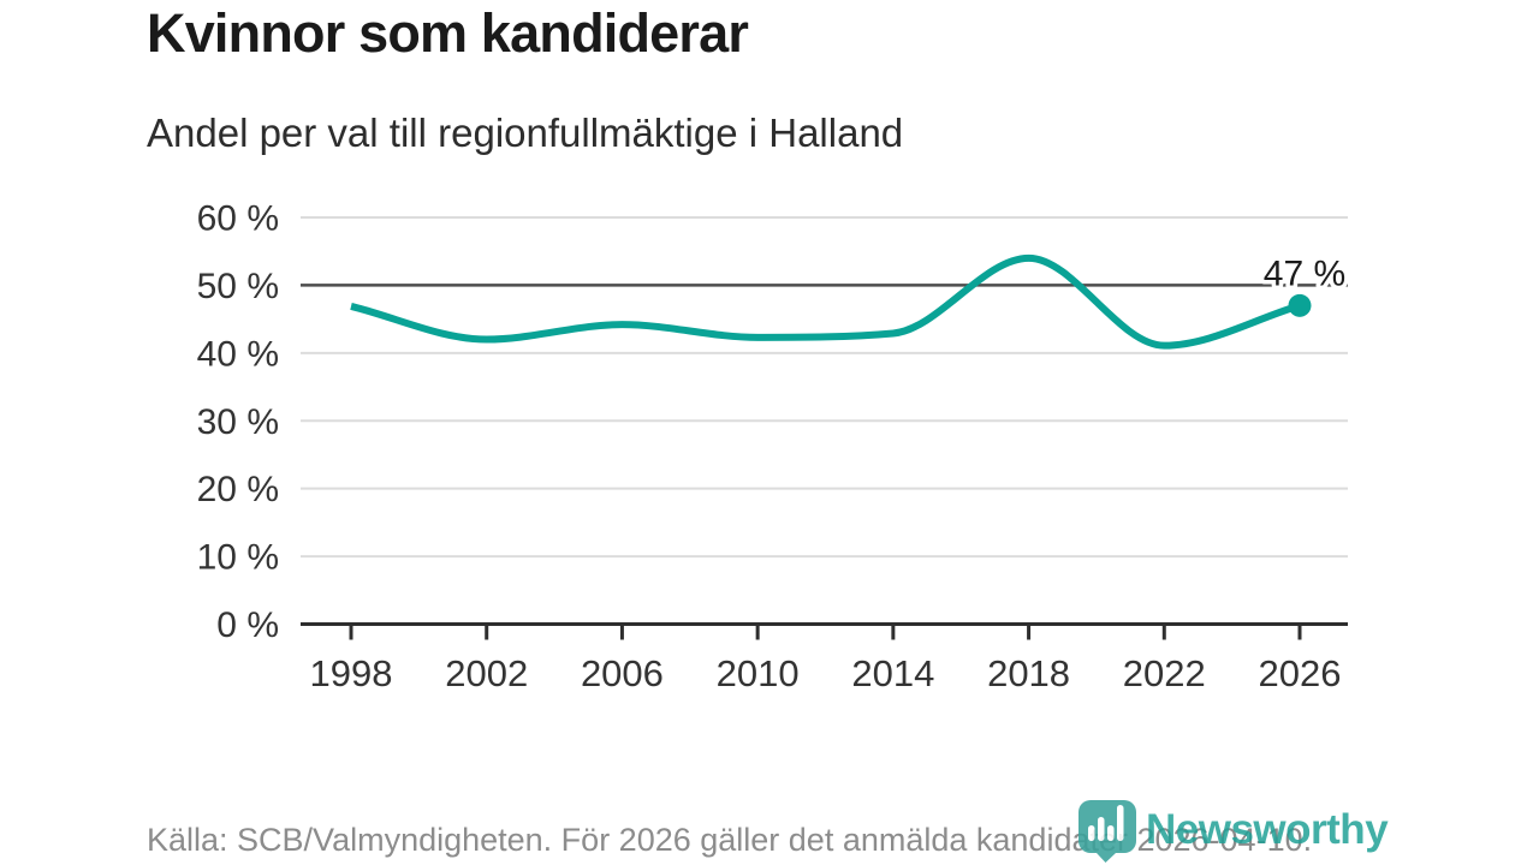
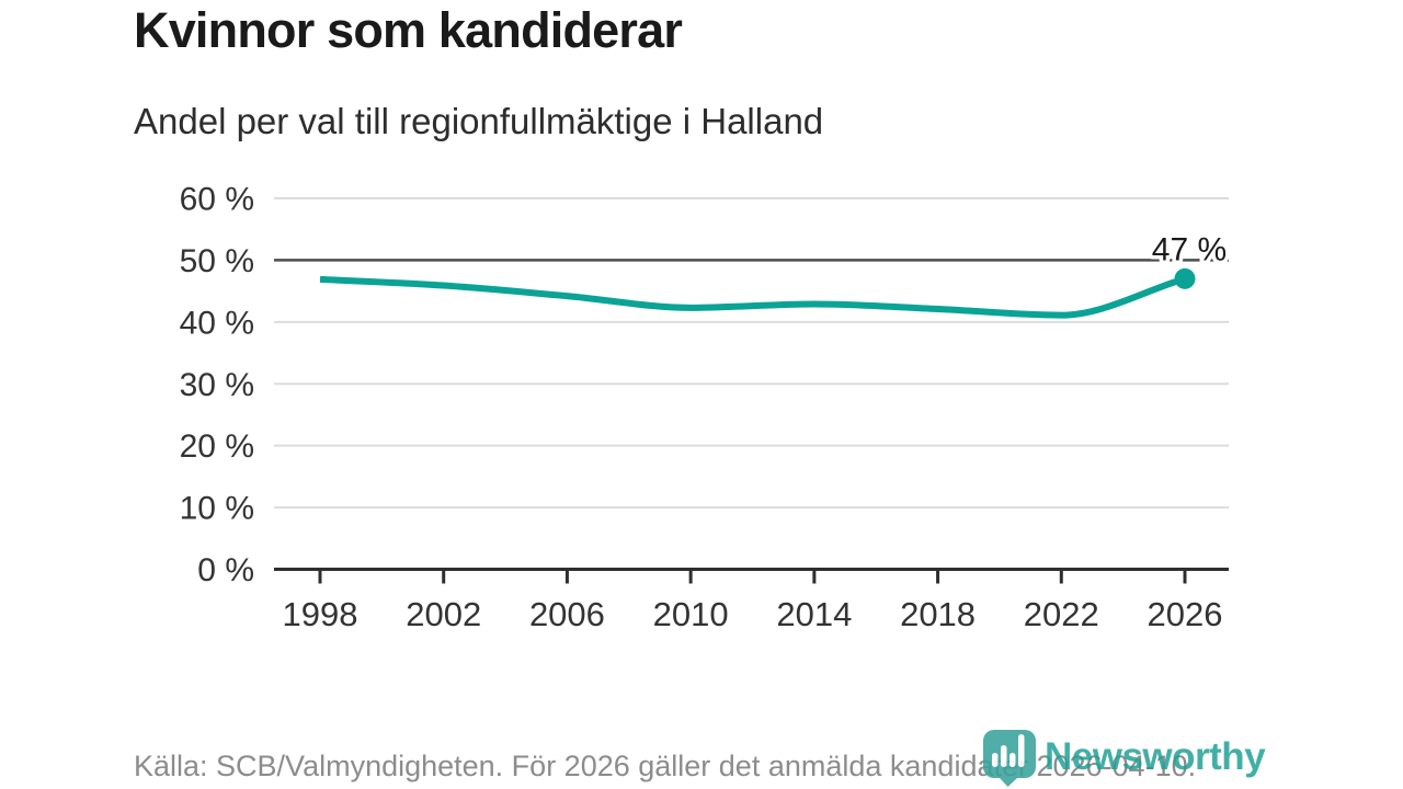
2002: 42% -> 46%
2018: 54% -> 42%
